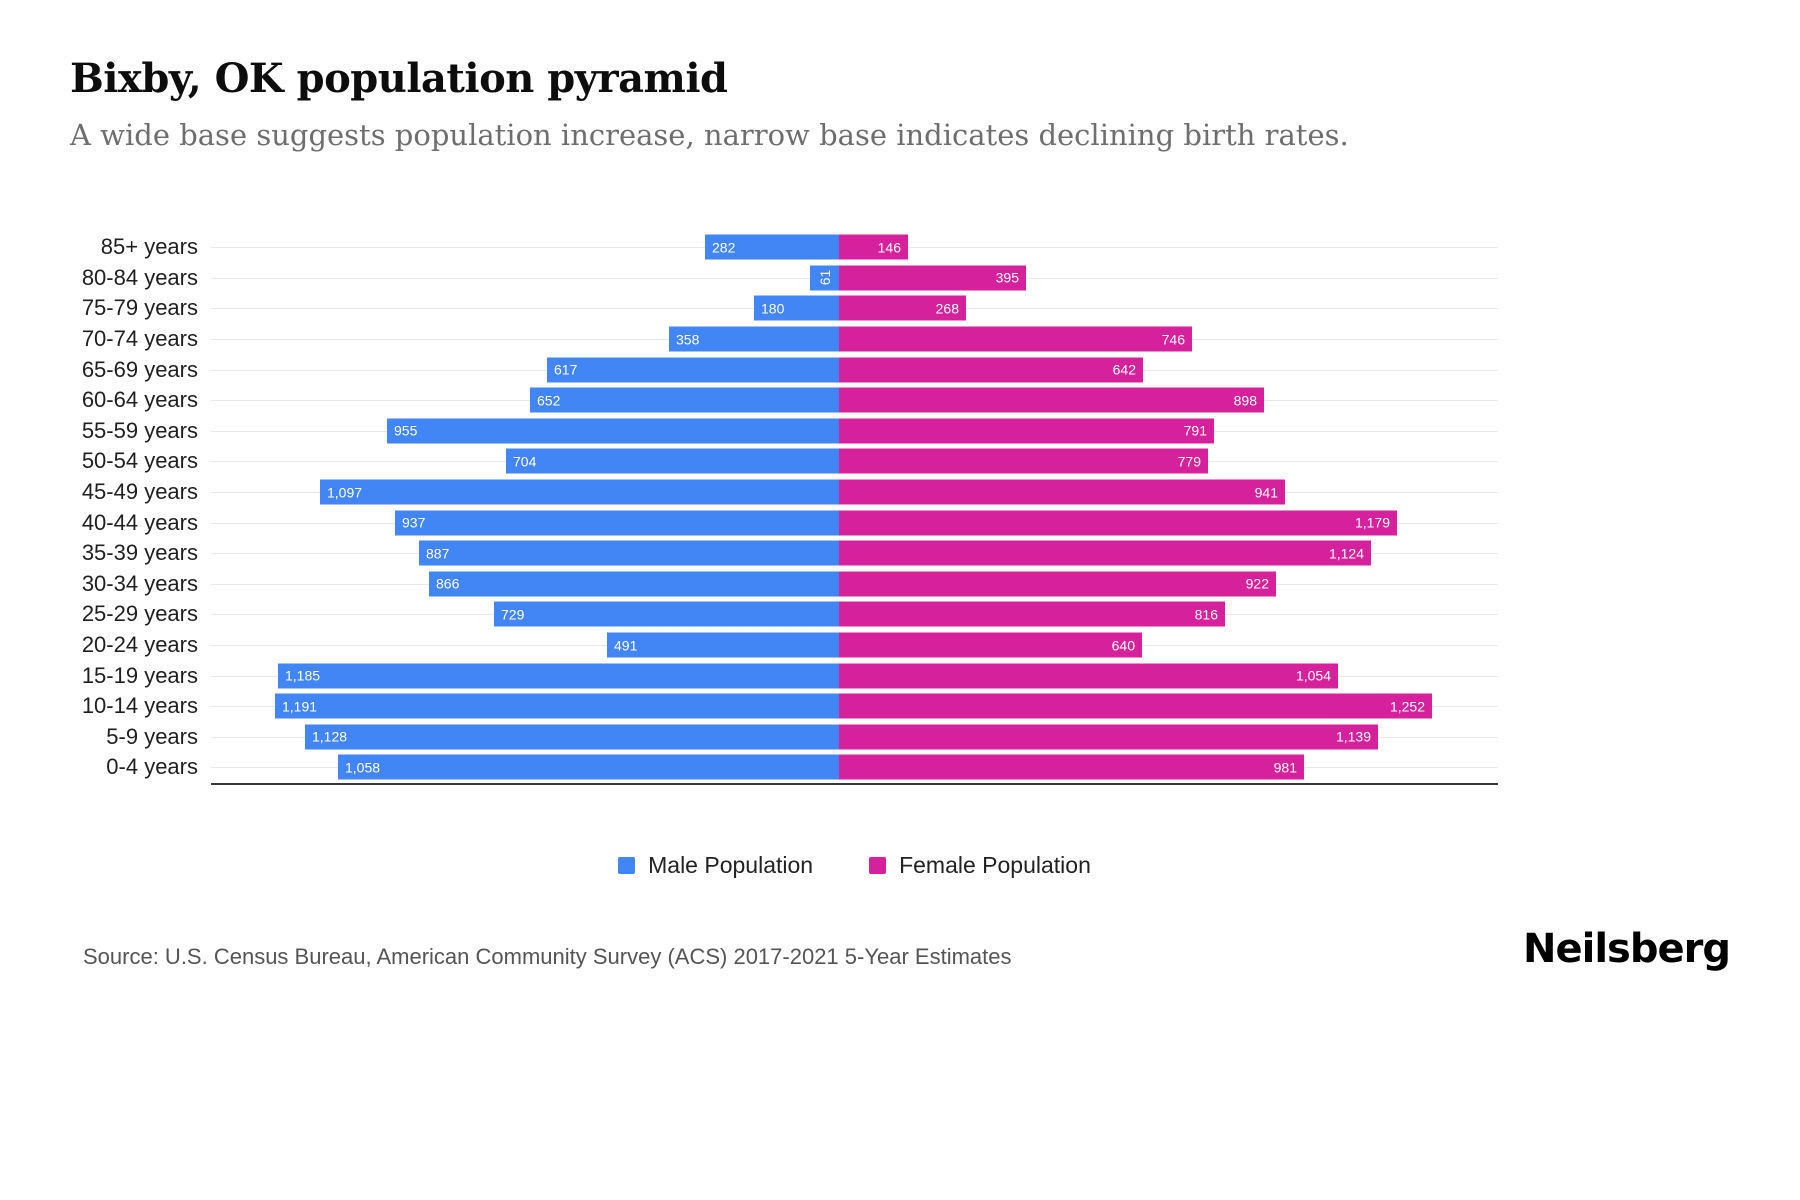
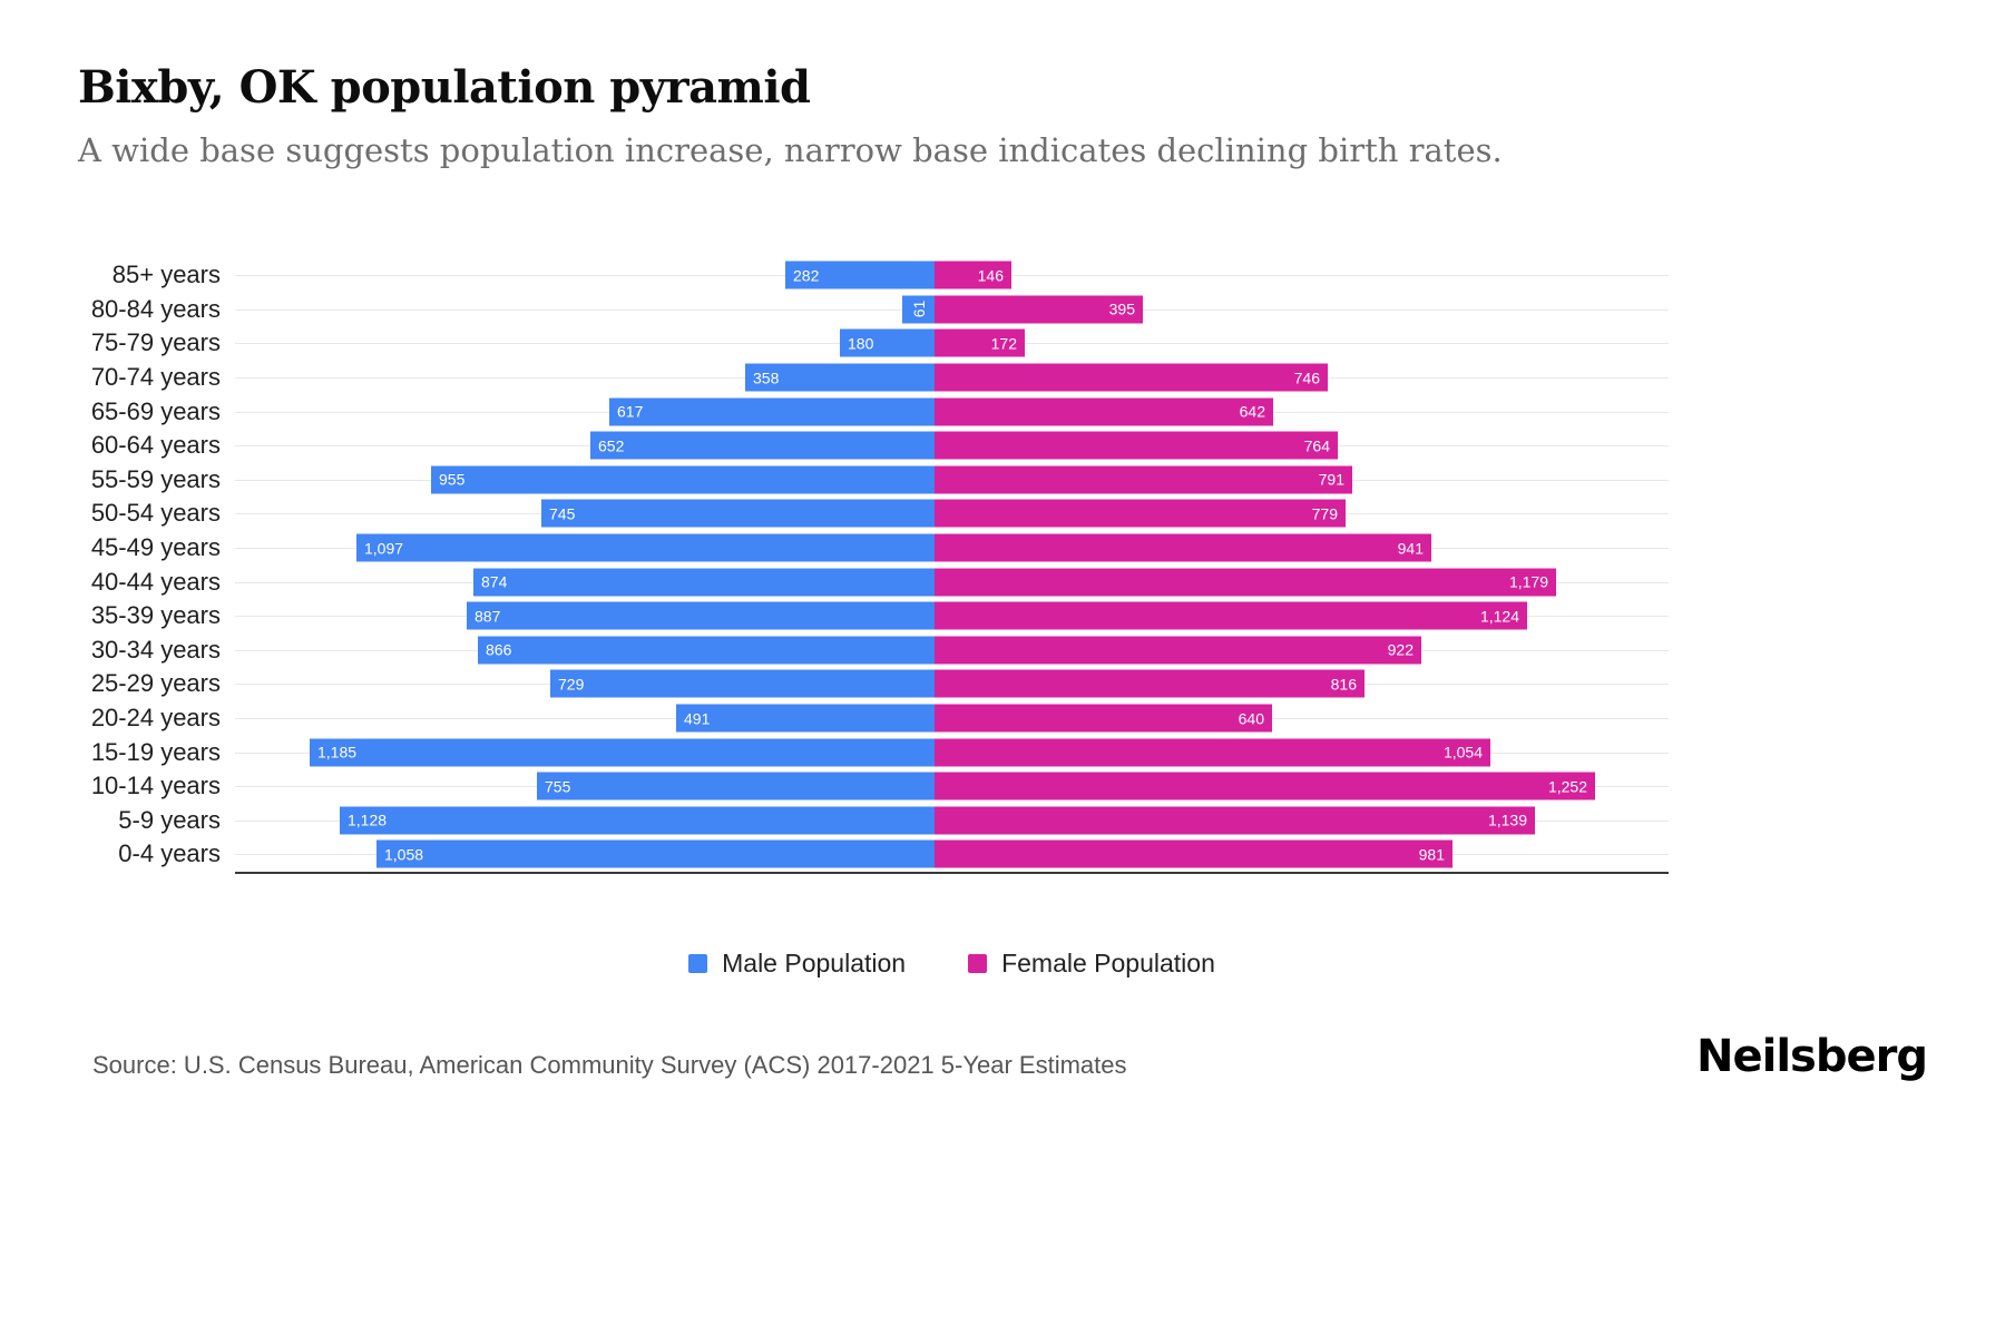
Female Population/75-79 years: 268 -> 172
Female Population/60-64 years: 898 -> 764
Male Population/50-54 years: 704 -> 745
Male Population/40-44 years: 937 -> 874
Male Population/10-14 years: 1,191 -> 755
